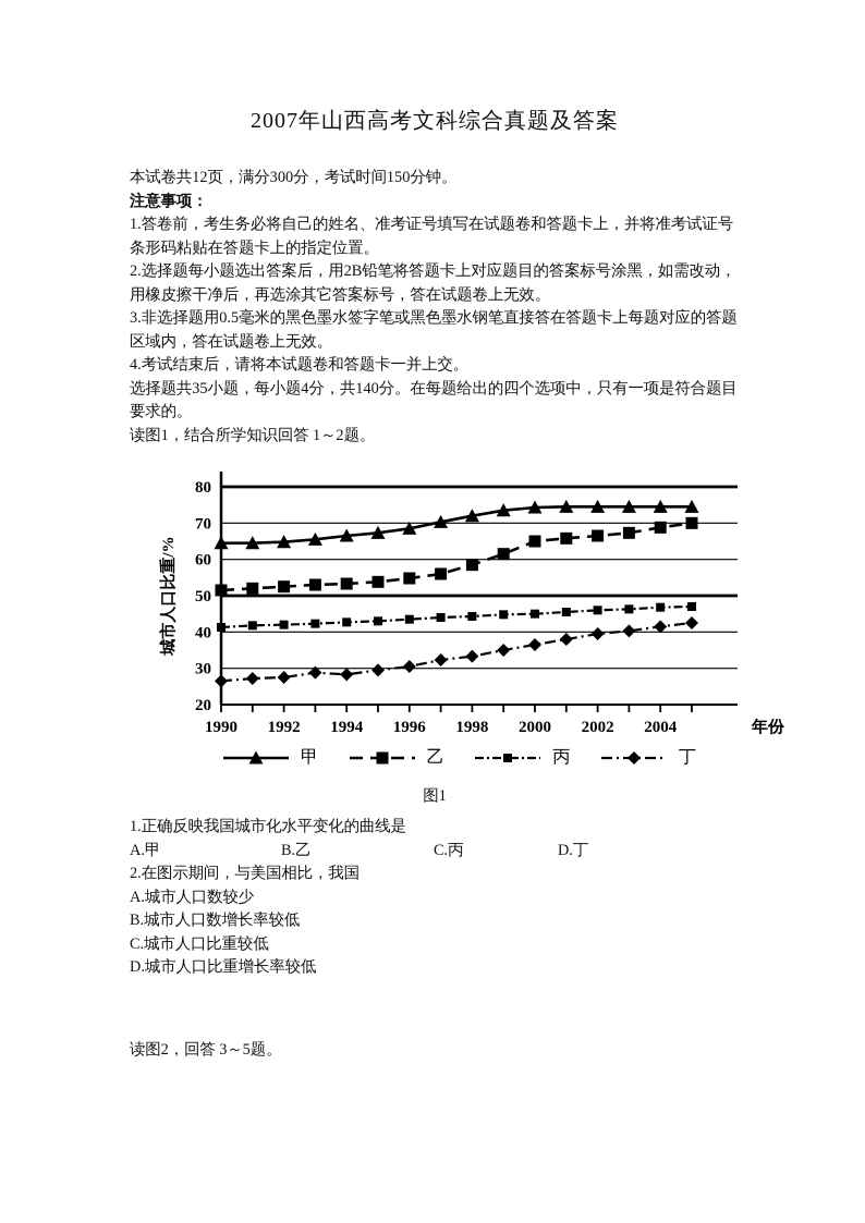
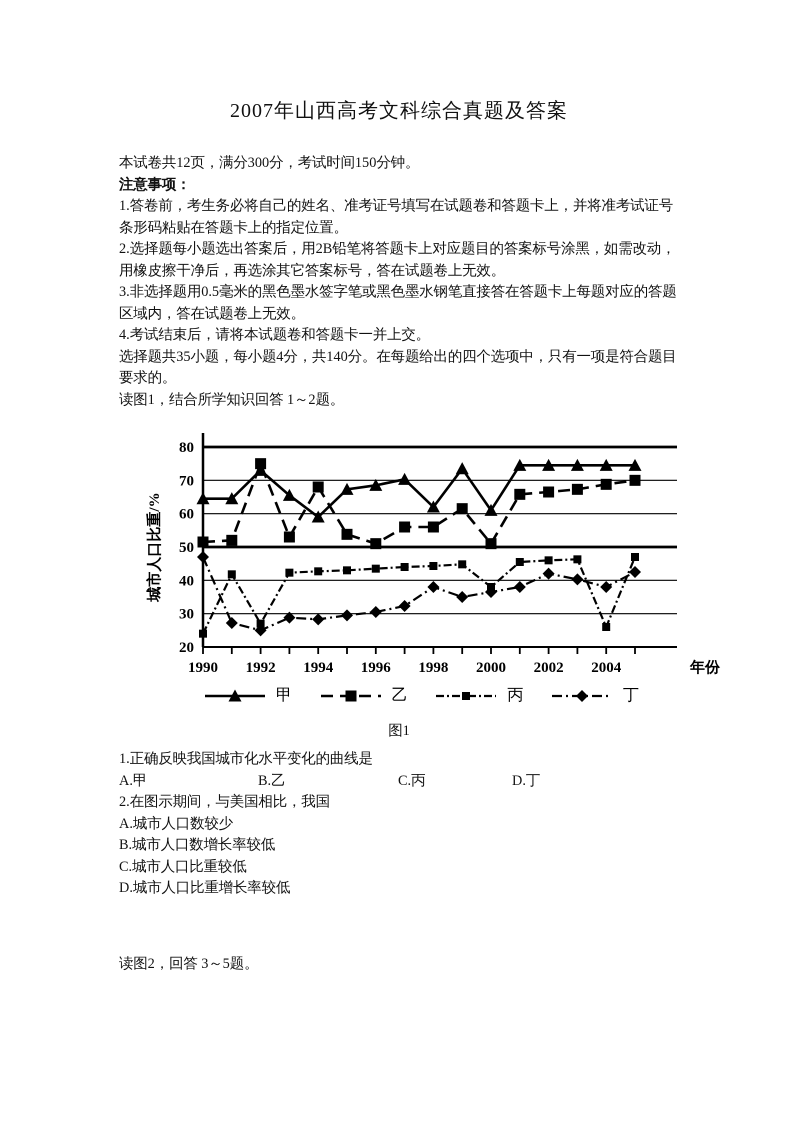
丙/1990: 41 -> 24
丁/1990: 26 -> 47
甲/1992: 65 -> 73
乙/1992: 52 -> 75
丙/1992: 42 -> 27
丁/1992: 28 -> 25
甲/1994: 66 -> 59
乙/1994: 53 -> 68
乙/1996: 55 -> 51
甲/1998: 72 -> 62
乙/1998: 58 -> 56
丁/1998: 33 -> 38
甲/2000: 74 -> 61
乙/2000: 65 -> 51
丙/2000: 45 -> 38
丁/2002: 40 -> 42
丙/2004: 47 -> 26
丁/2004: 42 -> 38
